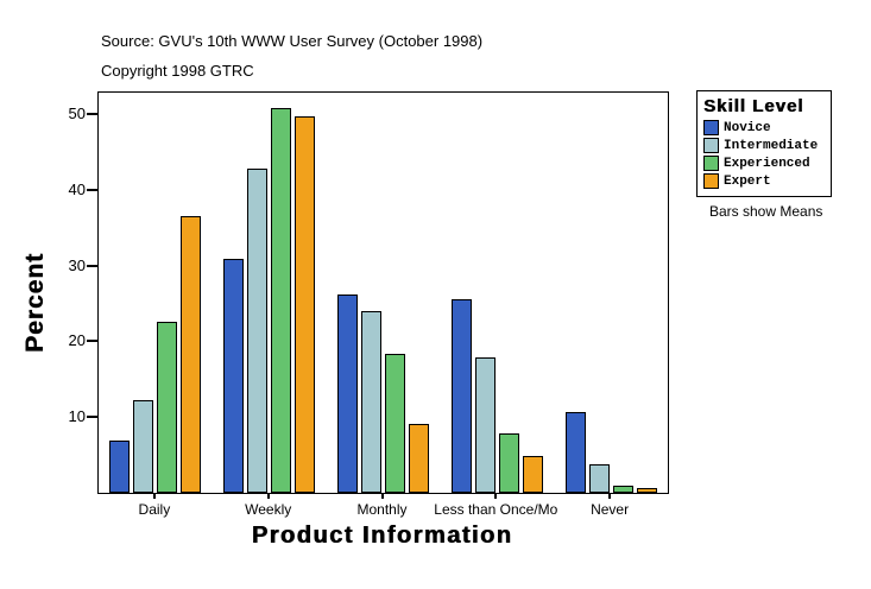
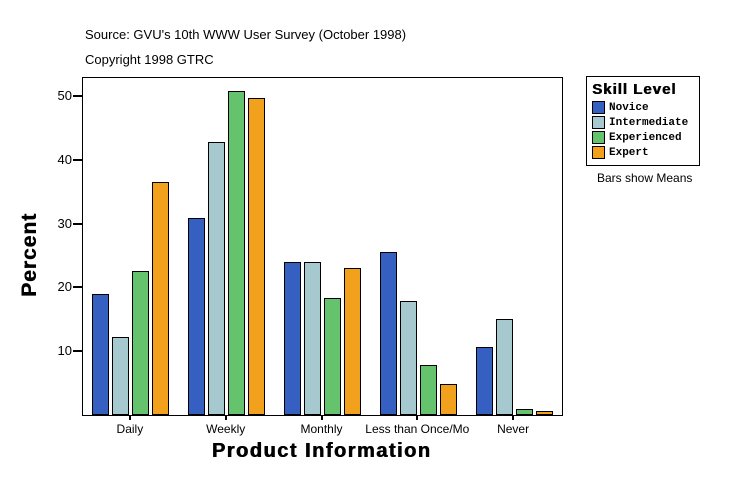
Novice/Daily: 7 -> 19
Novice/Monthly: 26 -> 24
Expert/Monthly: 9 -> 23
Intermediate/Never: 4 -> 15
